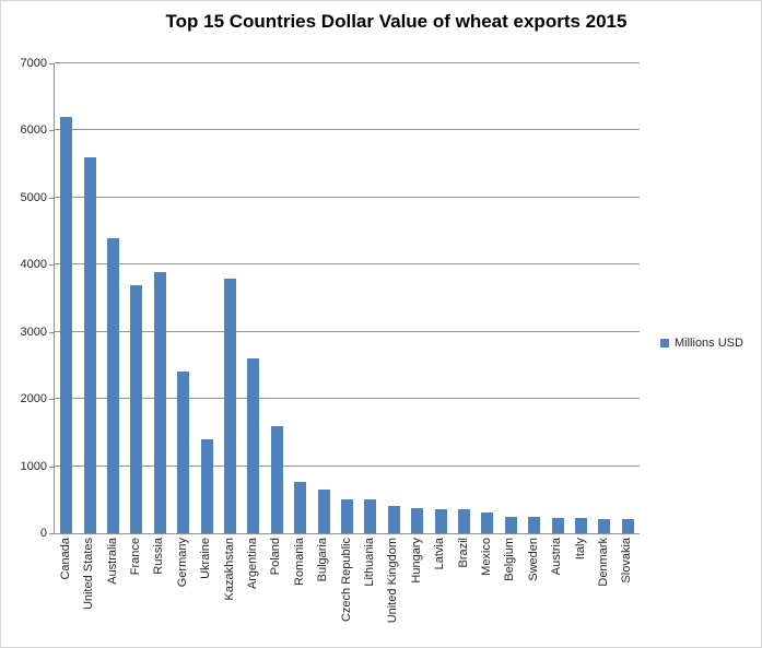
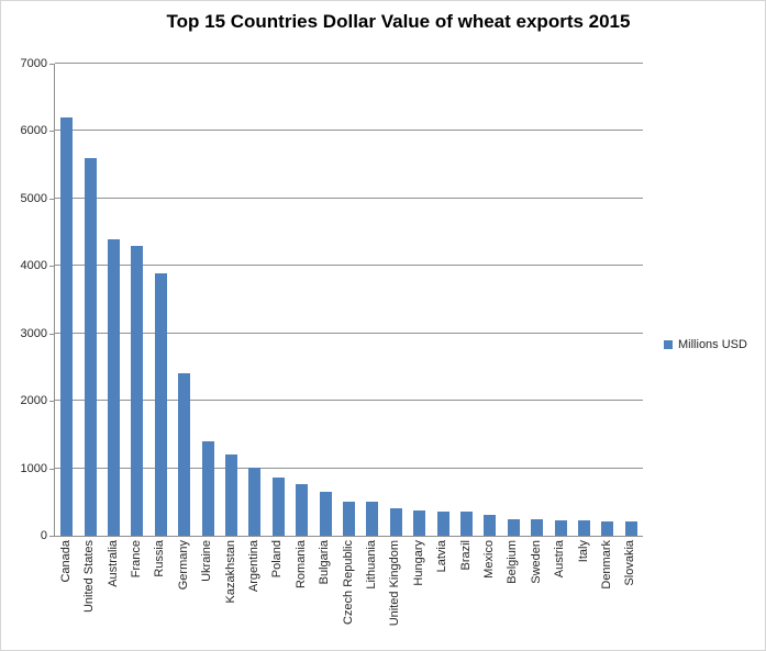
France: 3700 -> 4300
Kazakhstan: 3800 -> 1200
Argentina: 2600 -> 1000
Poland: 1600 -> 900
